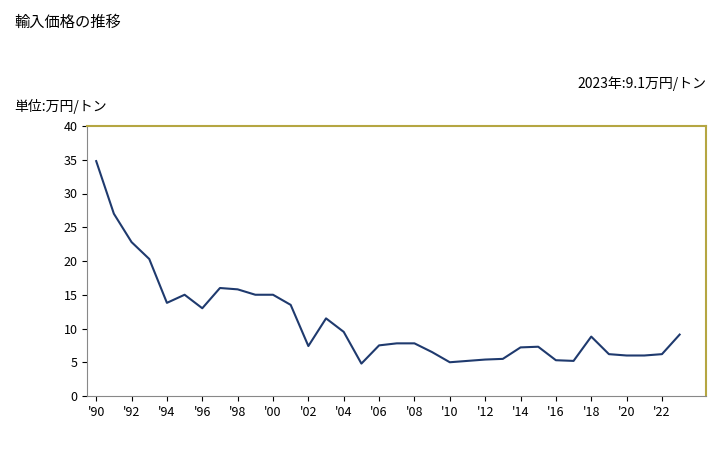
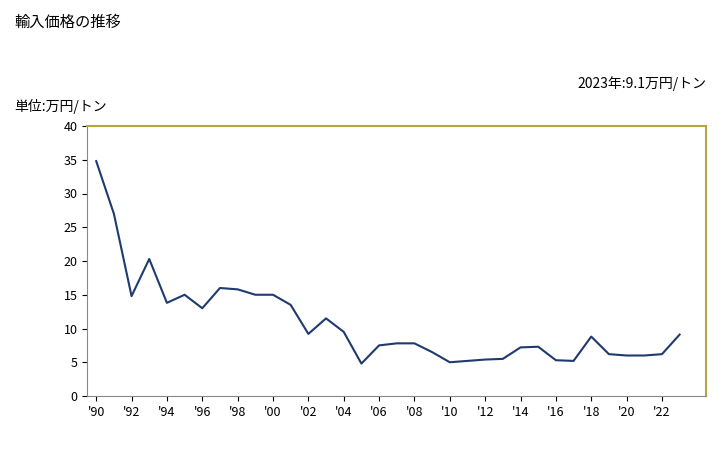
'92: 22.8 -> 14.8
'02: 7.4 -> 9.2
